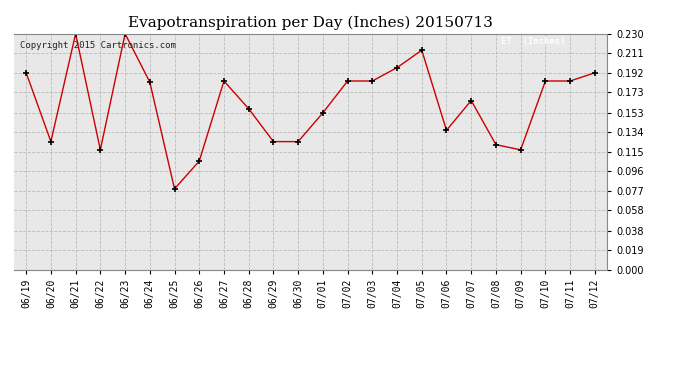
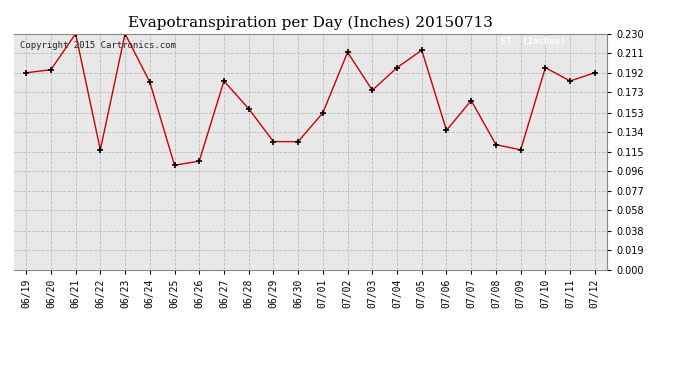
06/20: 0.125 -> 0.195
06/25: 0.079 -> 0.102
07/02: 0.184 -> 0.212
07/03: 0.184 -> 0.175
07/10: 0.184 -> 0.197
